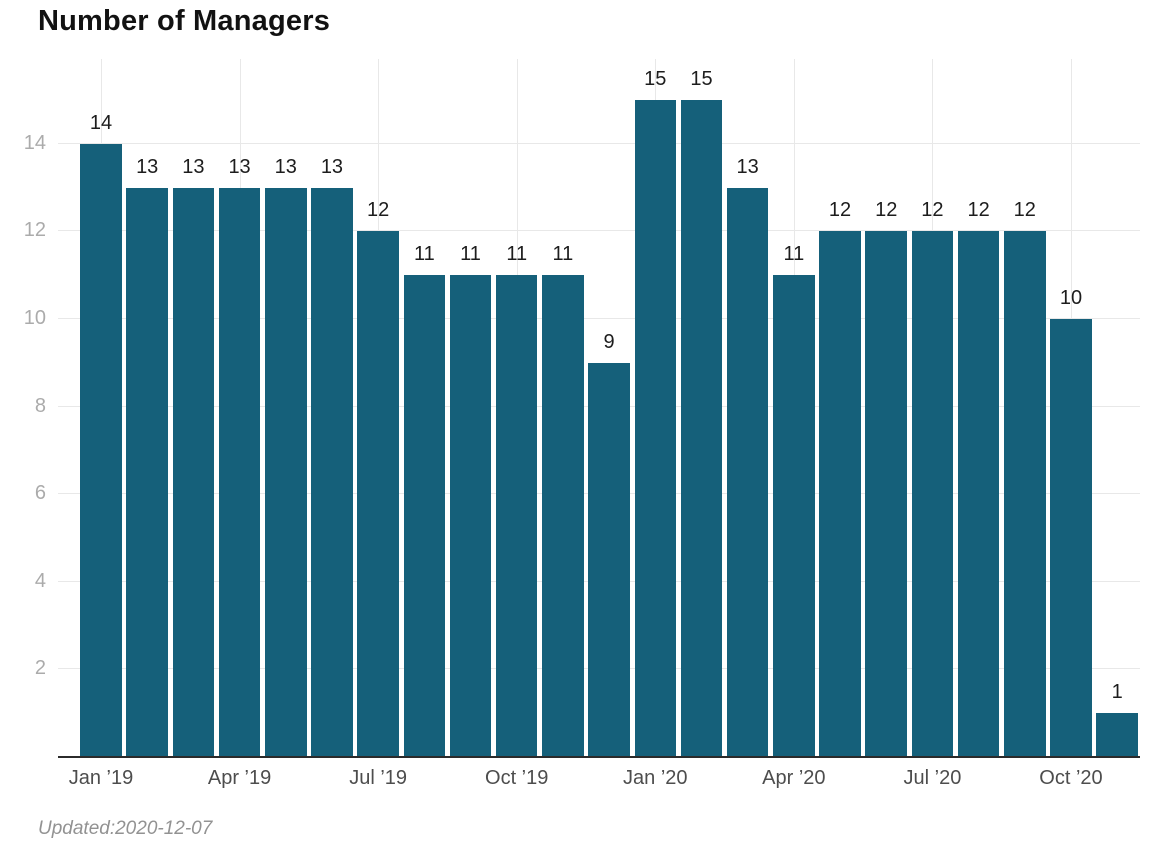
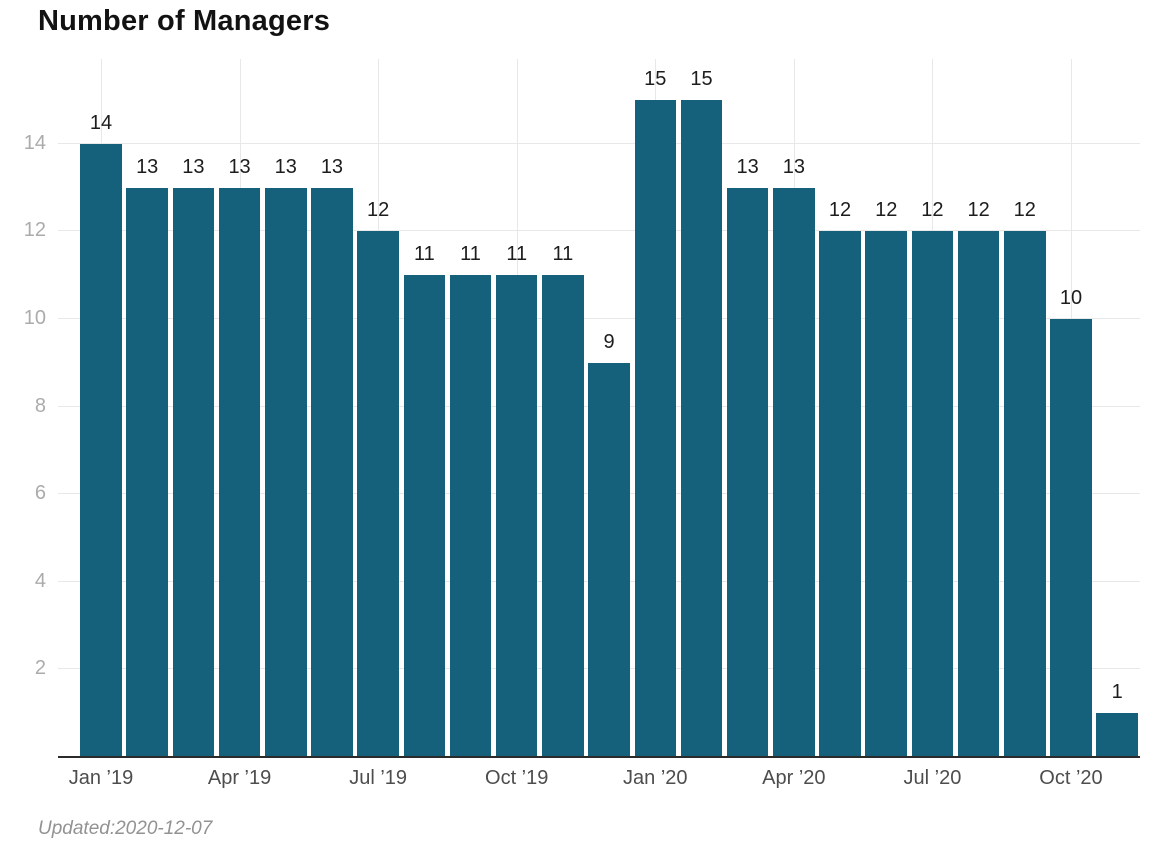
Apr ’20: 11 -> 13
